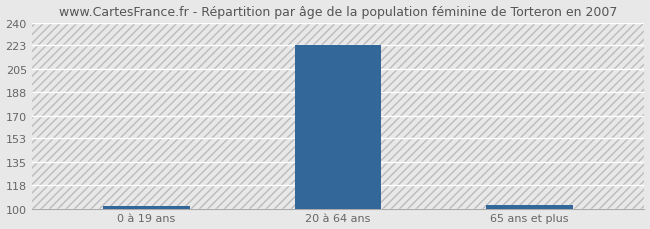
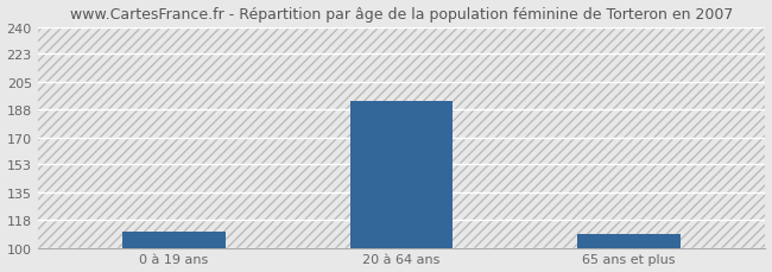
0 à 19 ans: 102 -> 110
20 à 64 ans: 223 -> 193
65 ans et plus: 103 -> 109
